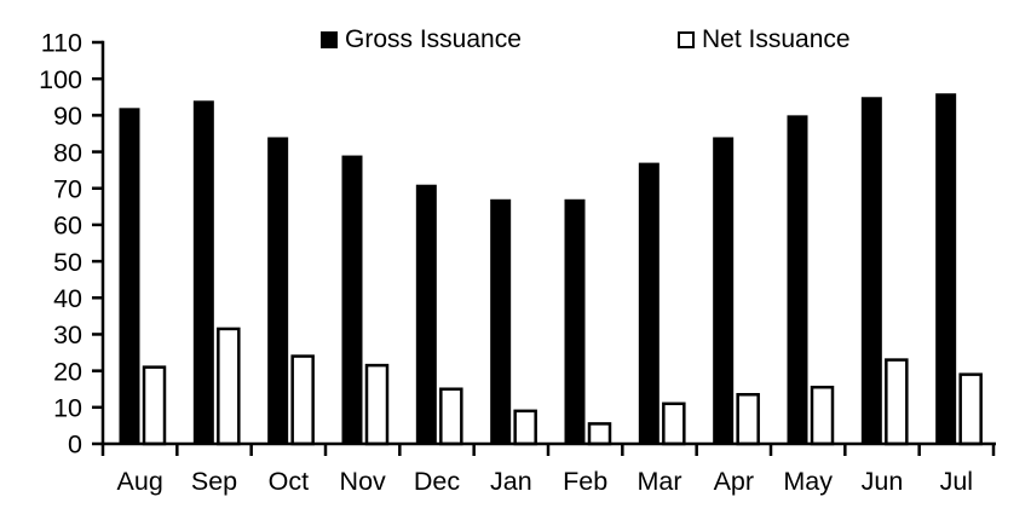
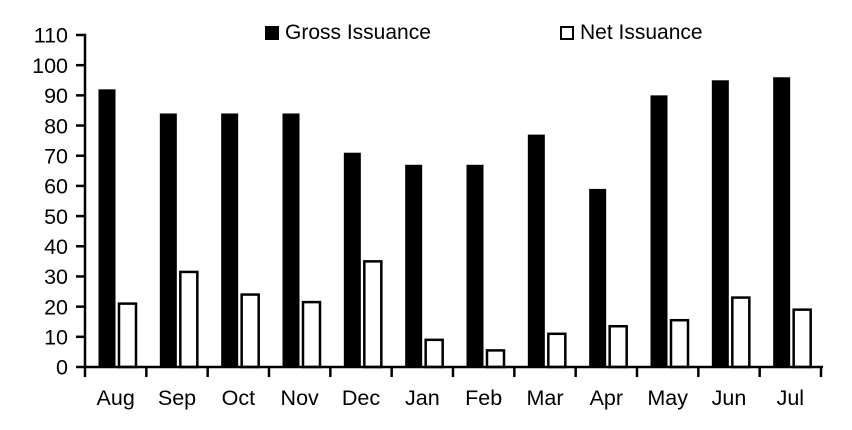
Gross Issuance/Sep: 94 -> 84
Gross Issuance/Nov: 79 -> 84
Net Issuance/Dec: 15 -> 35
Gross Issuance/Apr: 84 -> 59
